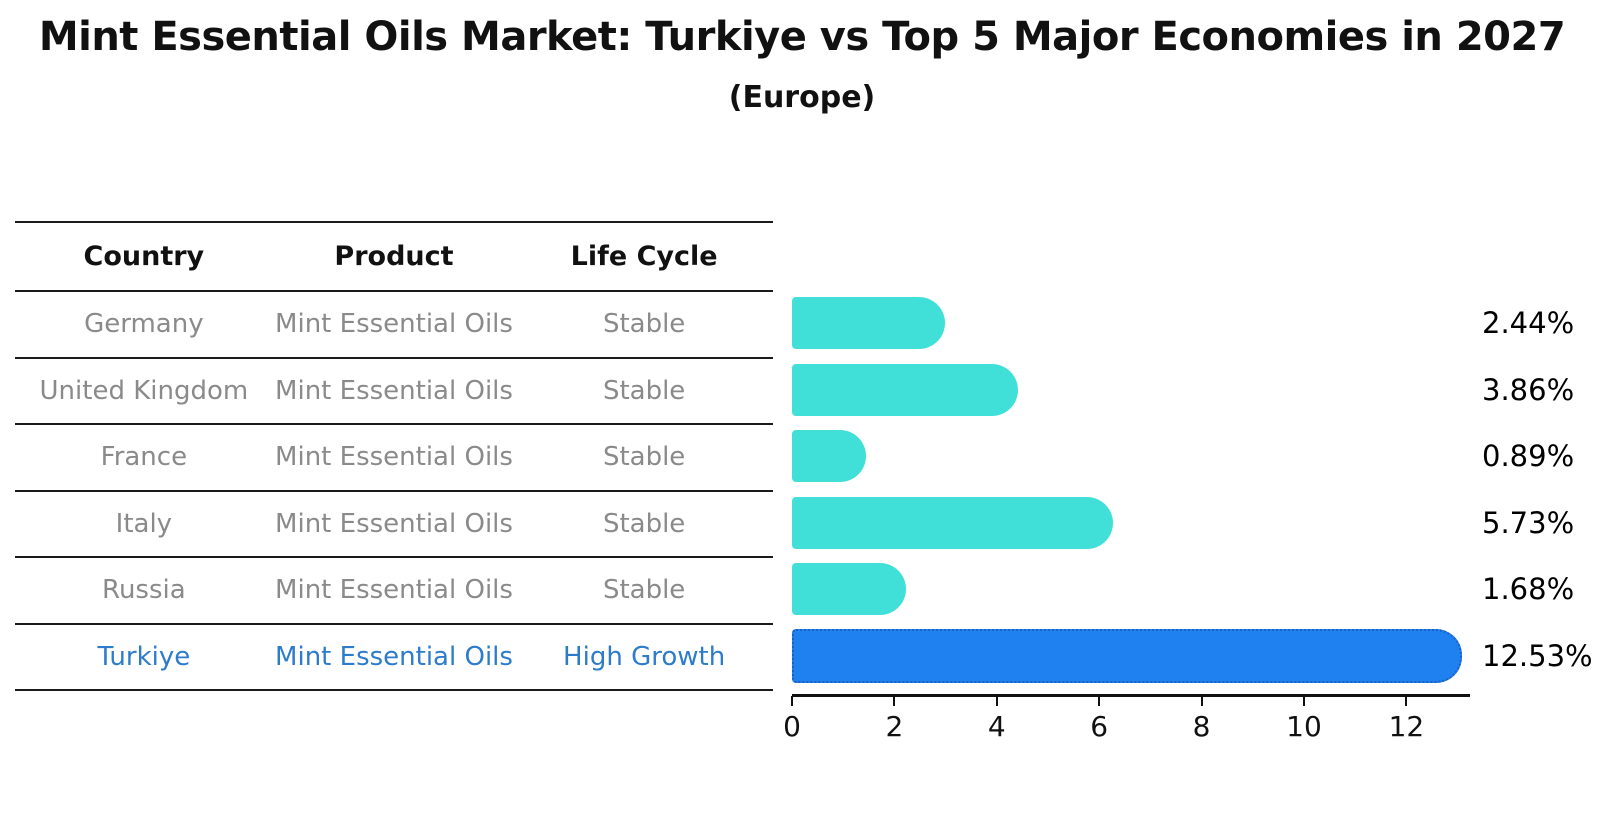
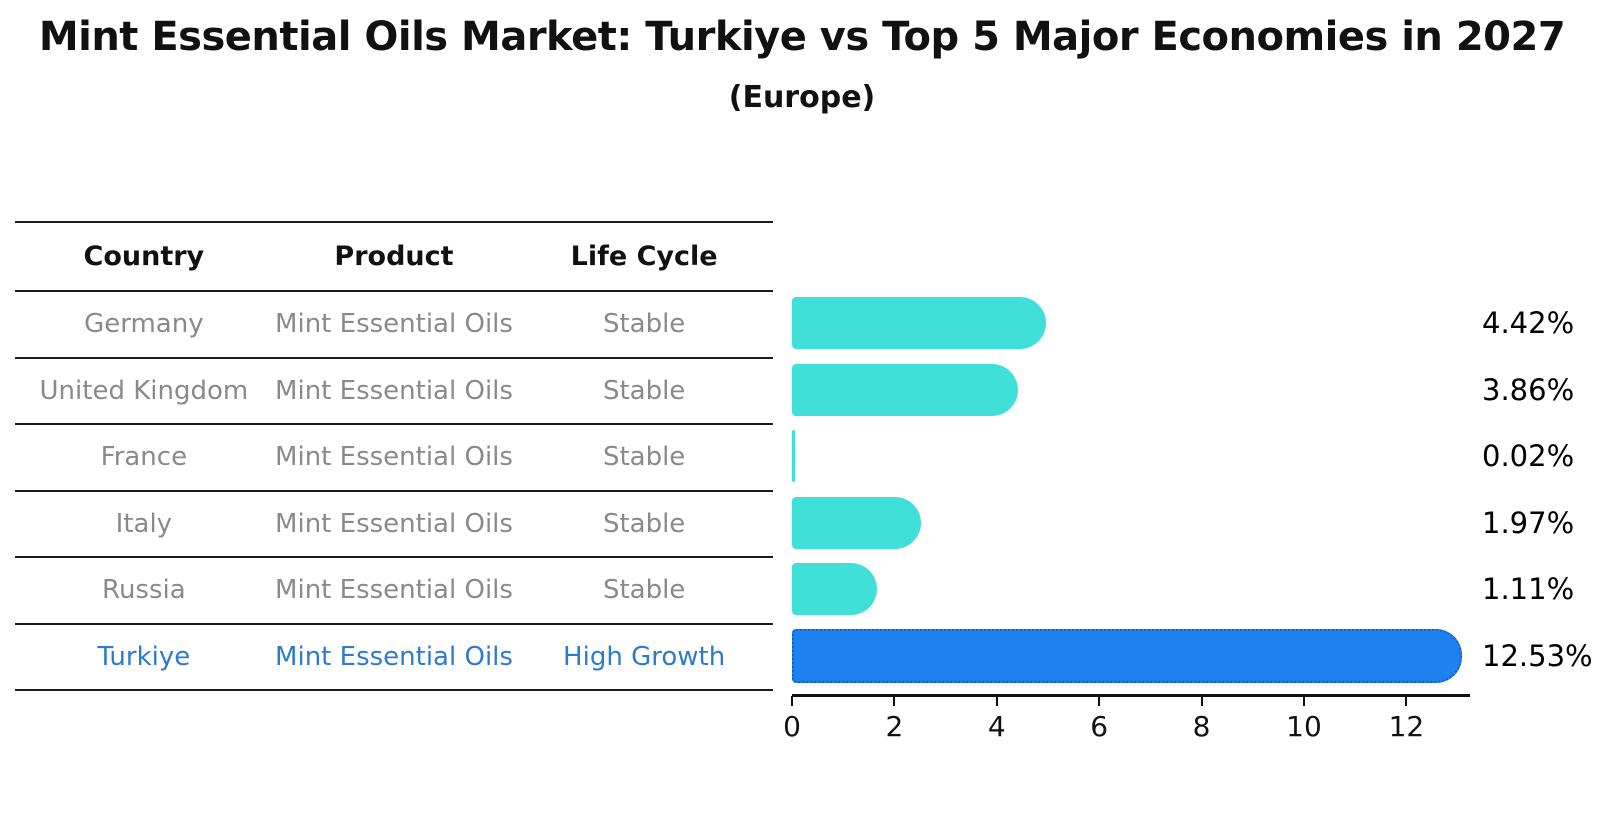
Germany: 2.44% -> 4.42%
France: 0.89% -> 0.02%
Italy: 5.73% -> 1.97%
Russia: 1.68% -> 1.11%
